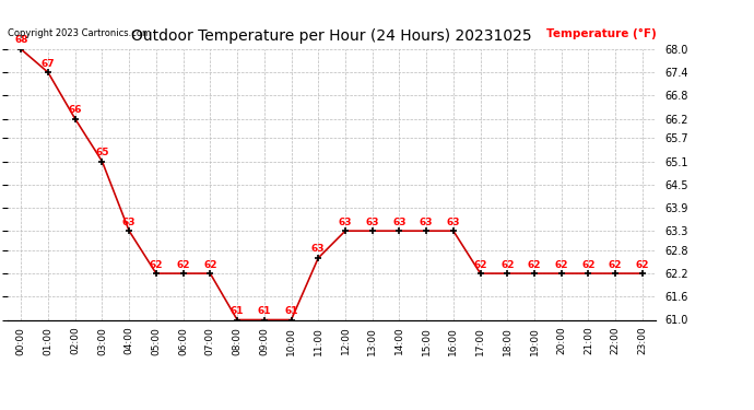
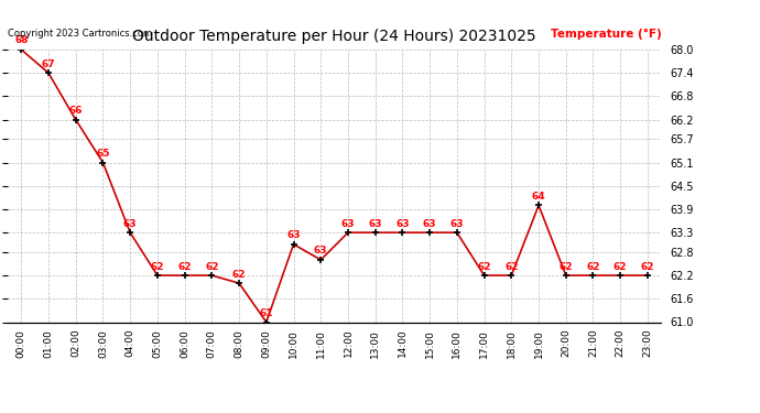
08:00: 61 -> 62
10:00: 61 -> 63
19:00: 62 -> 64
